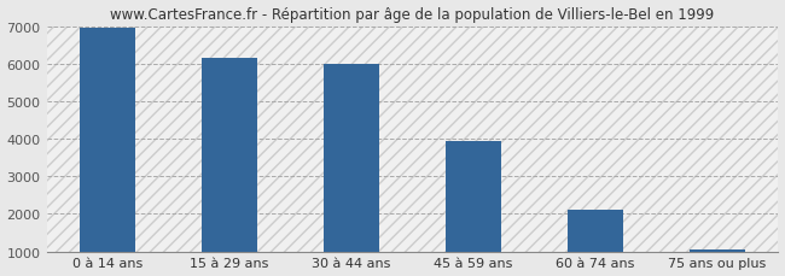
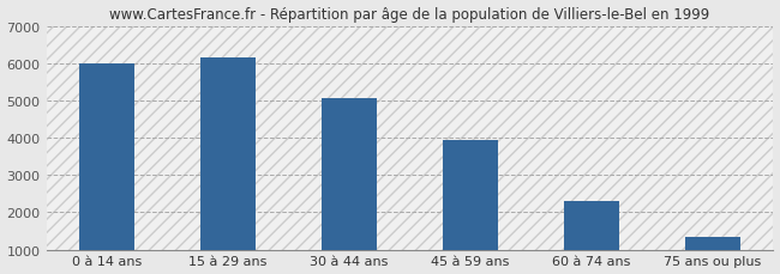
0 à 14 ans: 6950 -> 6000
30 à 44 ans: 6000 -> 5050
60 à 74 ans: 2100 -> 2300
75 ans ou plus: 1050 -> 1350
